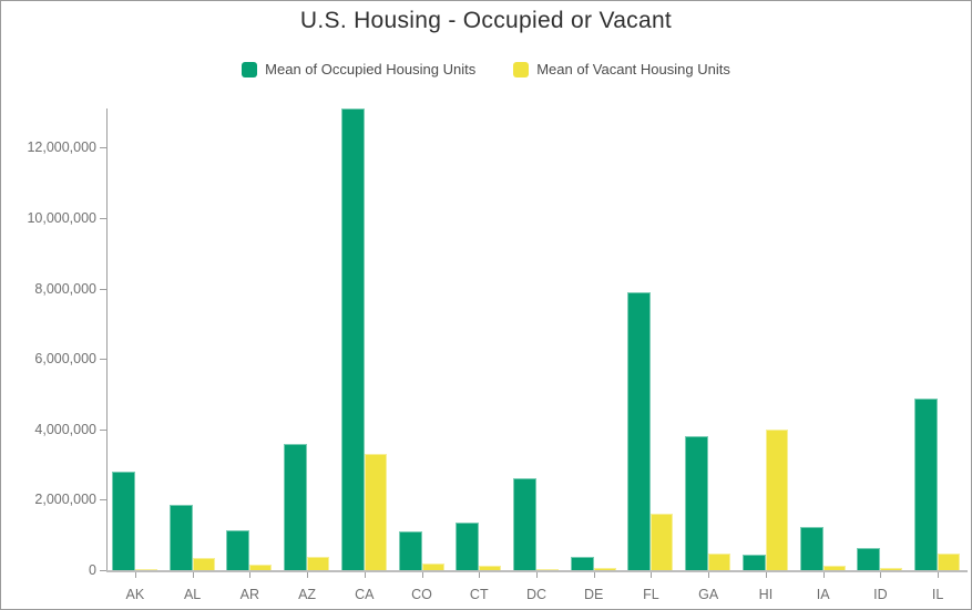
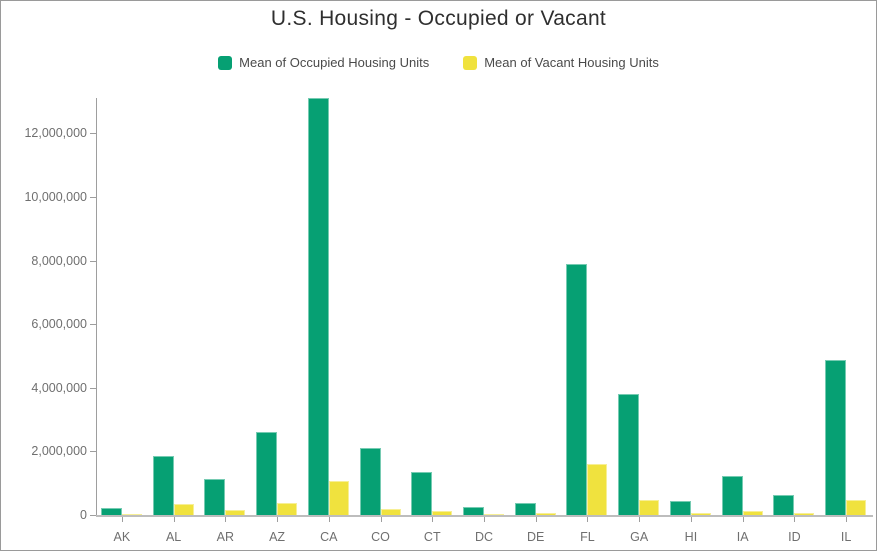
Mean of Occupied Housing Units/AK: 2800000 -> 200000
Mean of Occupied Housing Units/AZ: 3600000 -> 2600000
Mean of Vacant Housing Units/CA: 3300000 -> 1100000
Mean of Occupied Housing Units/CO: 1100000 -> 2100000
Mean of Occupied Housing Units/DC: 2600000 -> 200000
Mean of Vacant Housing Units/HI: 4000000 -> 100000
